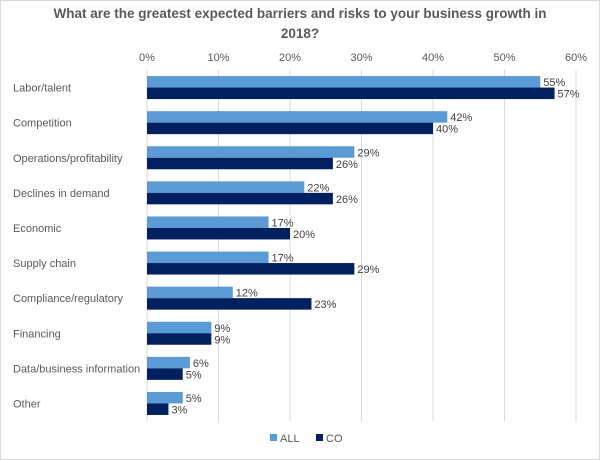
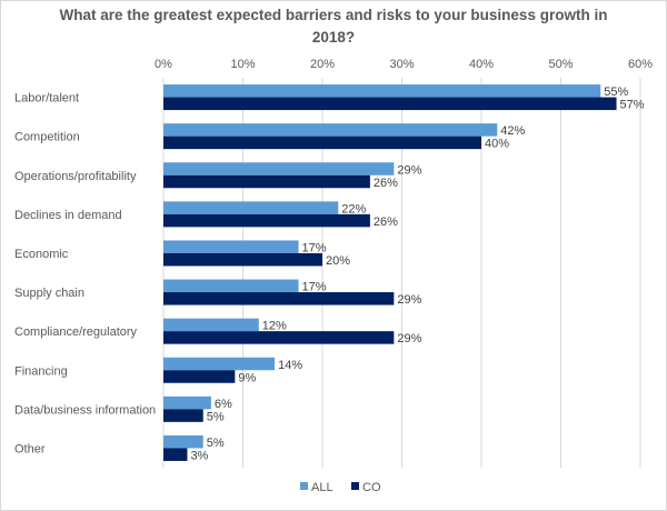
CO/Compliance/regulatory: 23% -> 29%
ALL/Financing: 9% -> 14%
